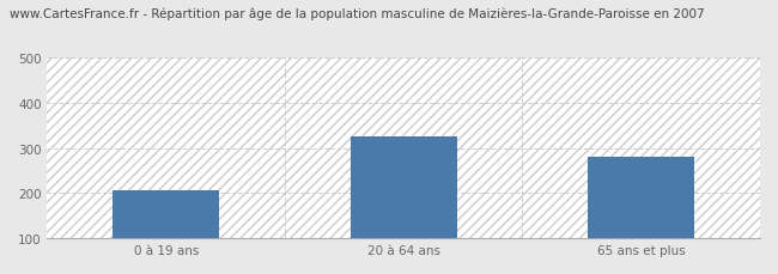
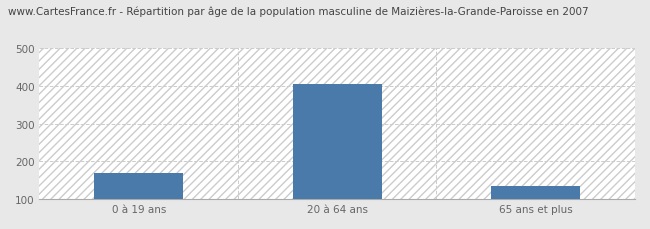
0 à 19 ans: 205 -> 170
20 à 64 ans: 325 -> 405
65 ans et plus: 280 -> 135
